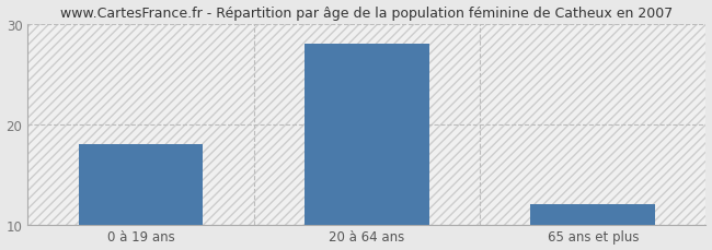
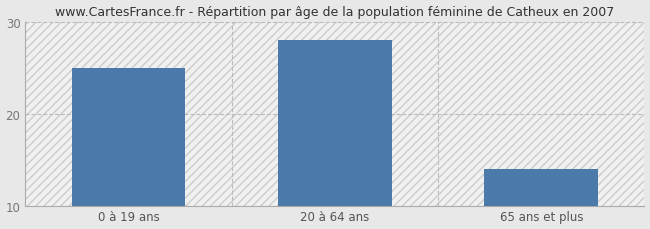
0 à 19 ans: 18 -> 25
65 ans et plus: 12 -> 14
